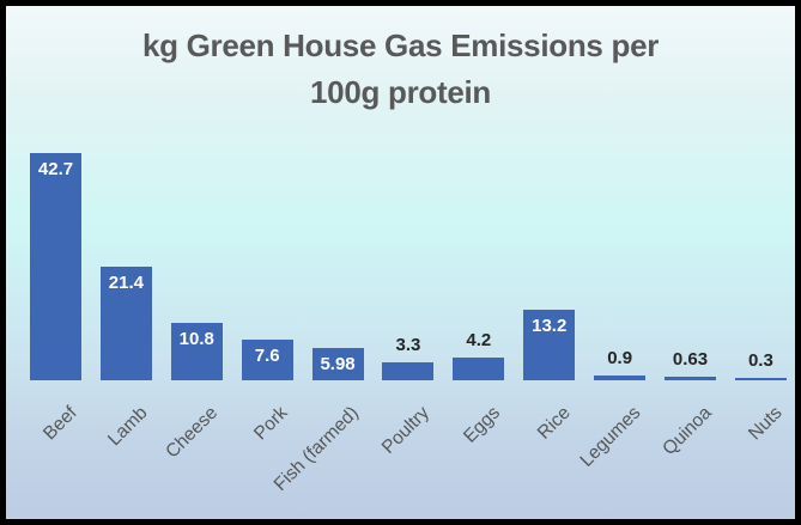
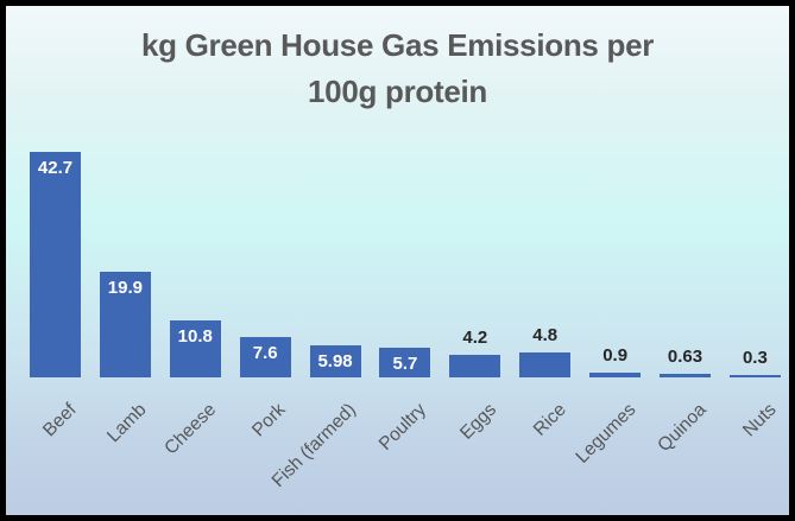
Lamb: 21.4 -> 19.9
Poultry: 3.3 -> 5.7
Rice: 13.2 -> 4.8
